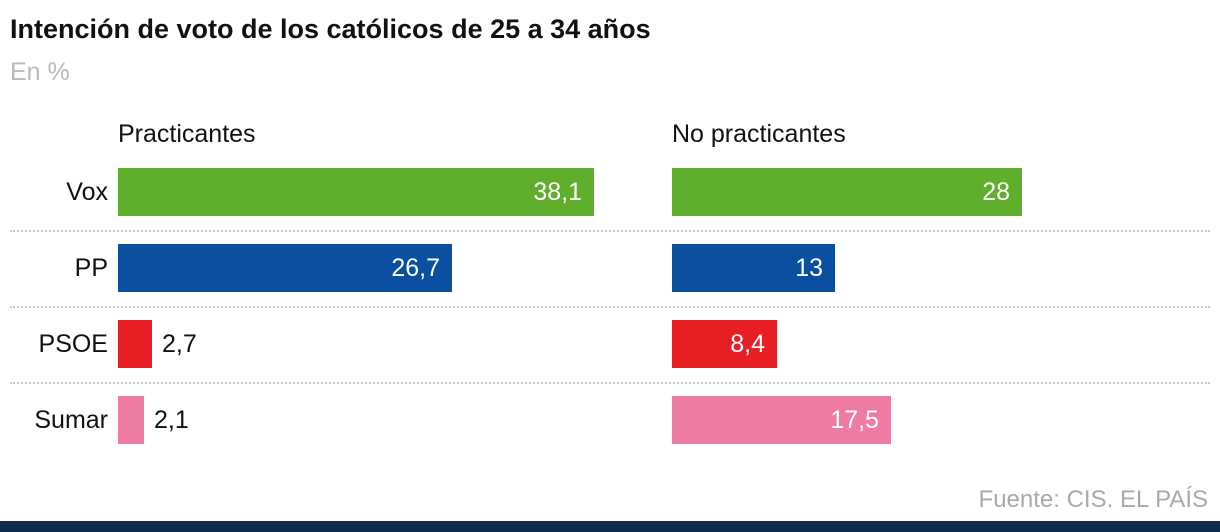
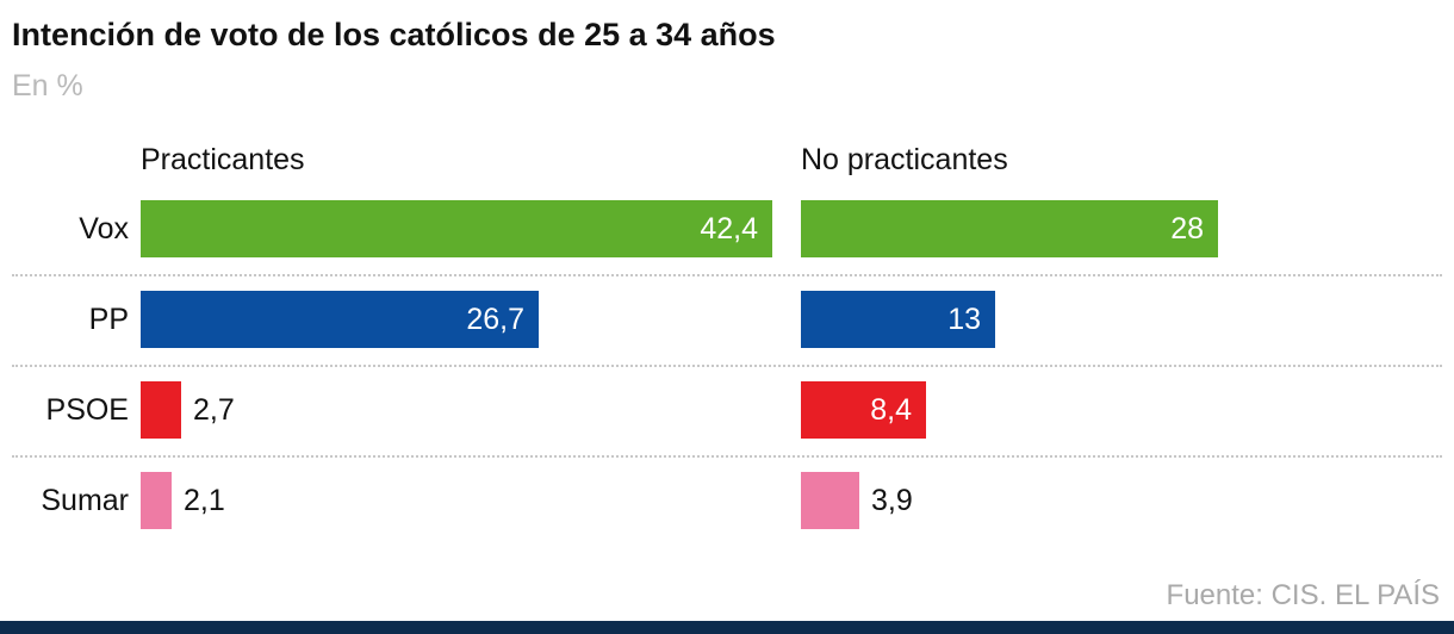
Practicantes/Vox: 38,1 -> 42,4
No practicantes/Sumar: 17,5 -> 3,9
